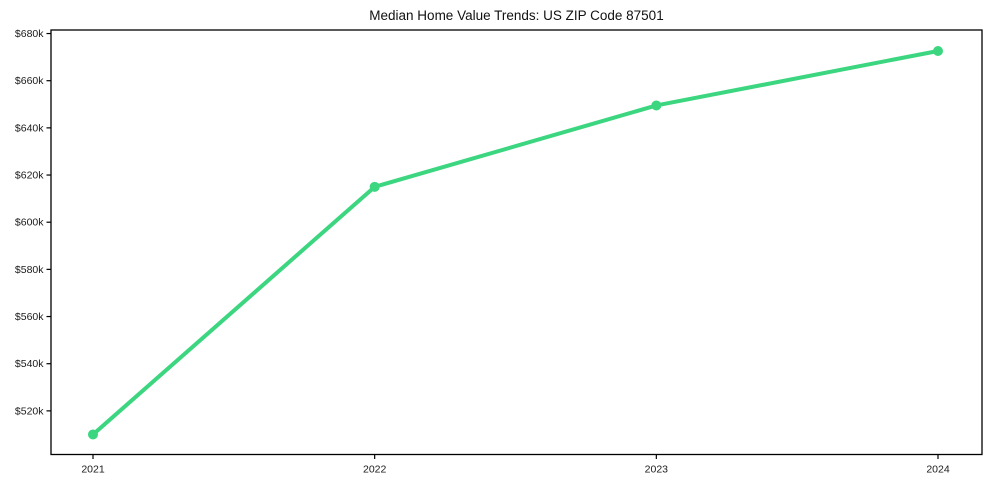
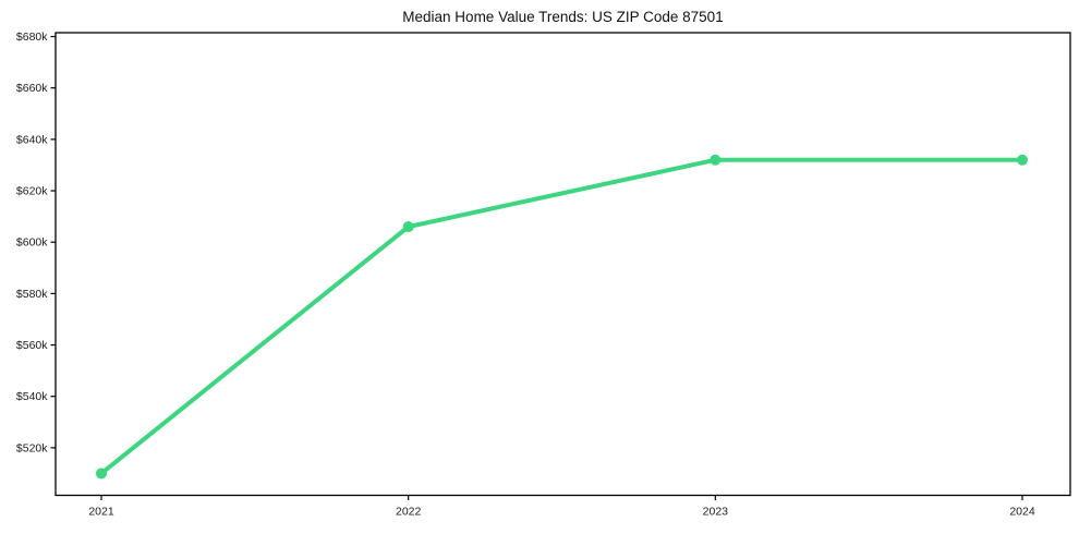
2022: $615k -> $606k
2023: $650k -> $632k
2024: $673k -> $632k
